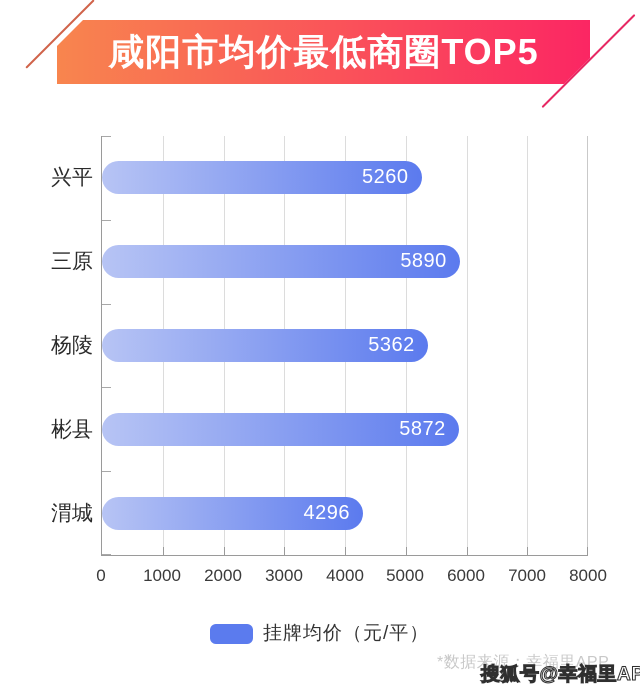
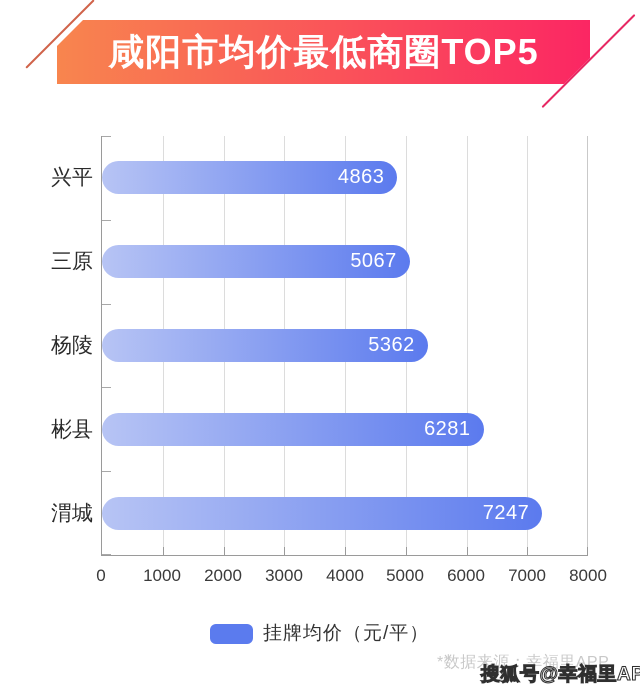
兴平: 5260 -> 4863
三原: 5890 -> 5067
彬县: 5872 -> 6281
渭城: 4296 -> 7247
